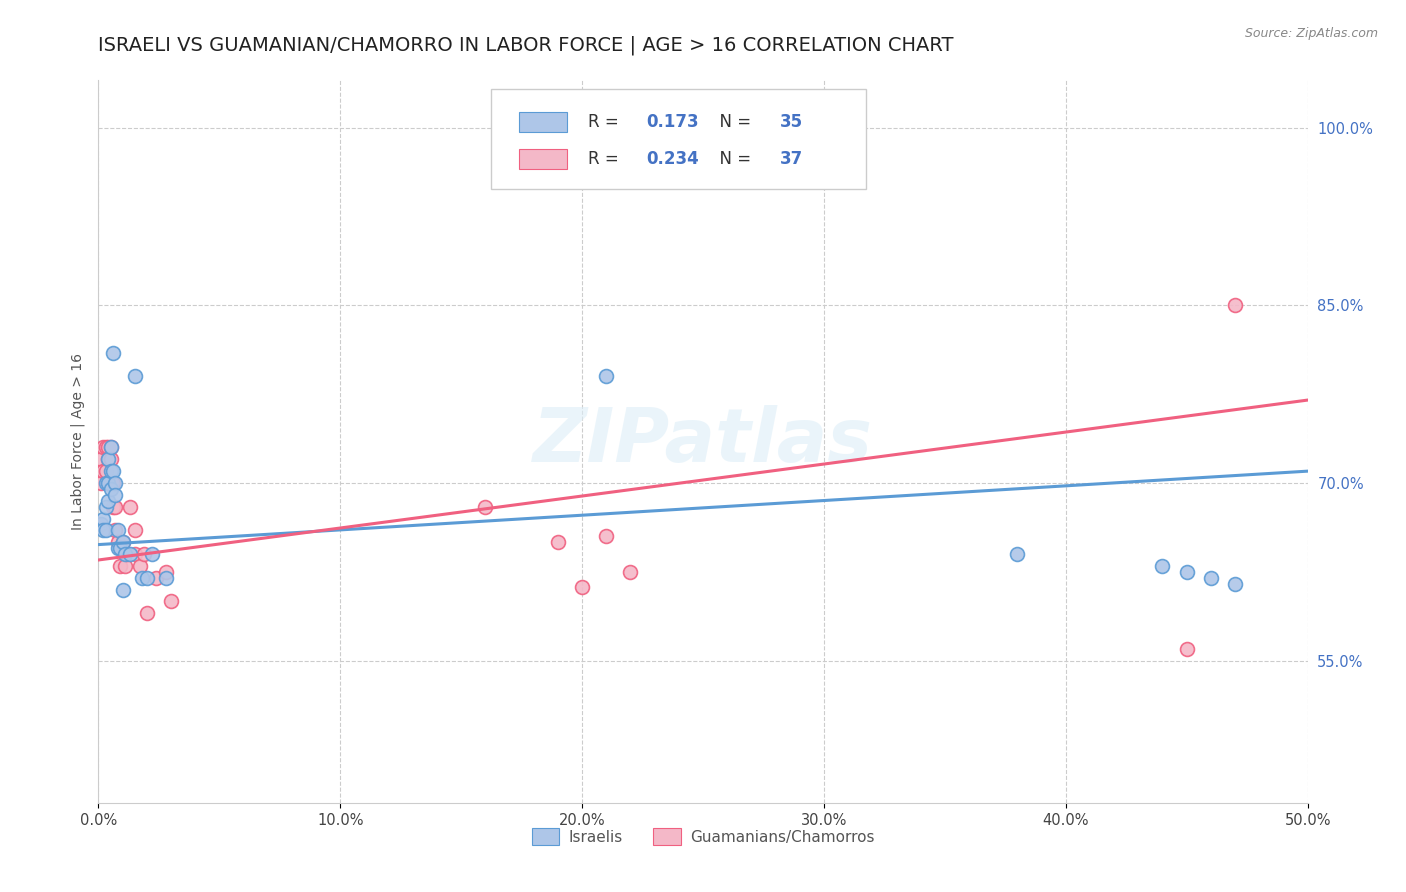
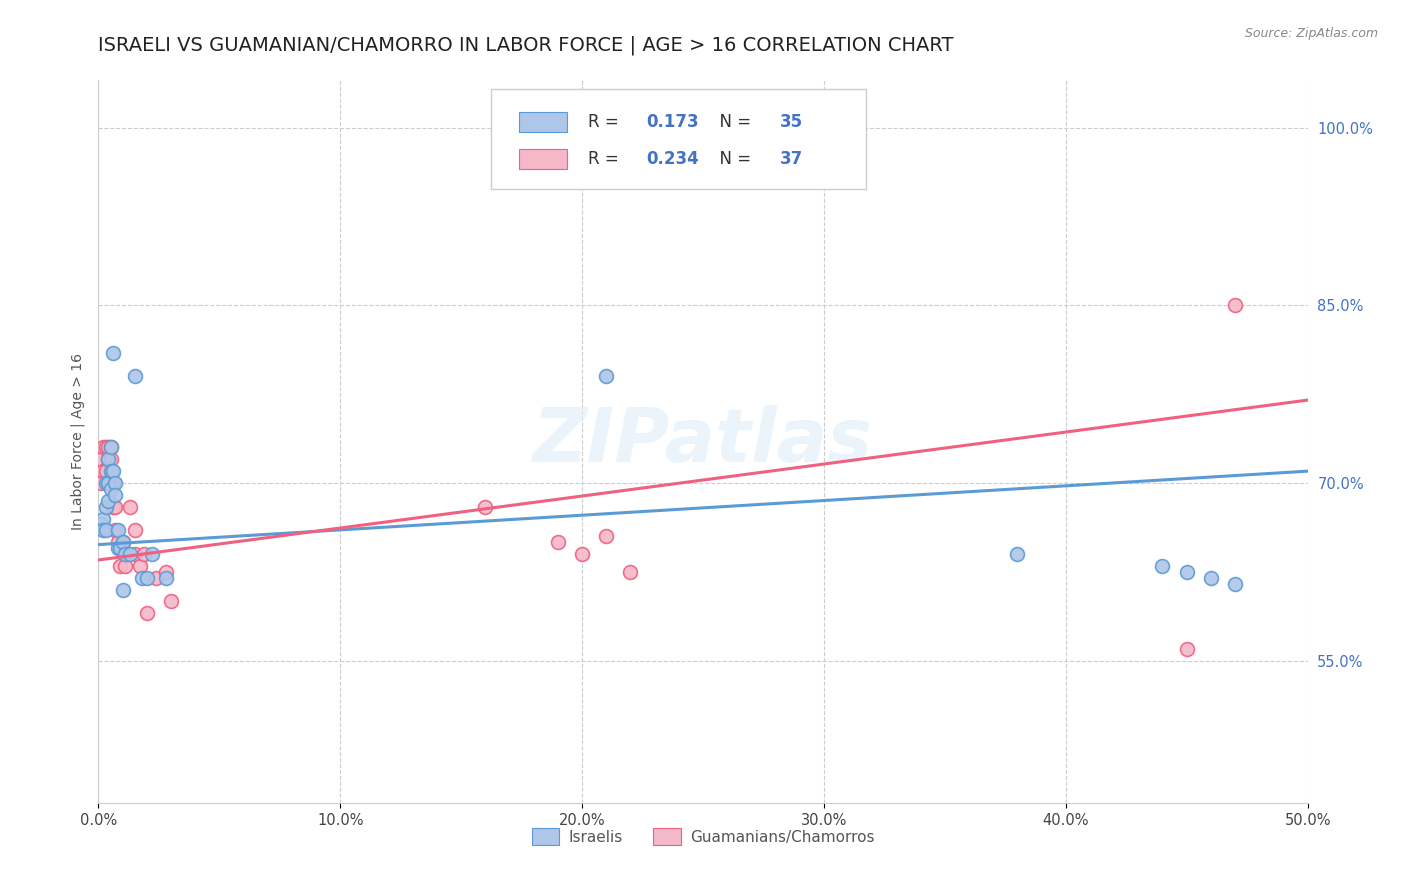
Guamanians/Chamorros/20.0%: 61.2% -> 64.0%
